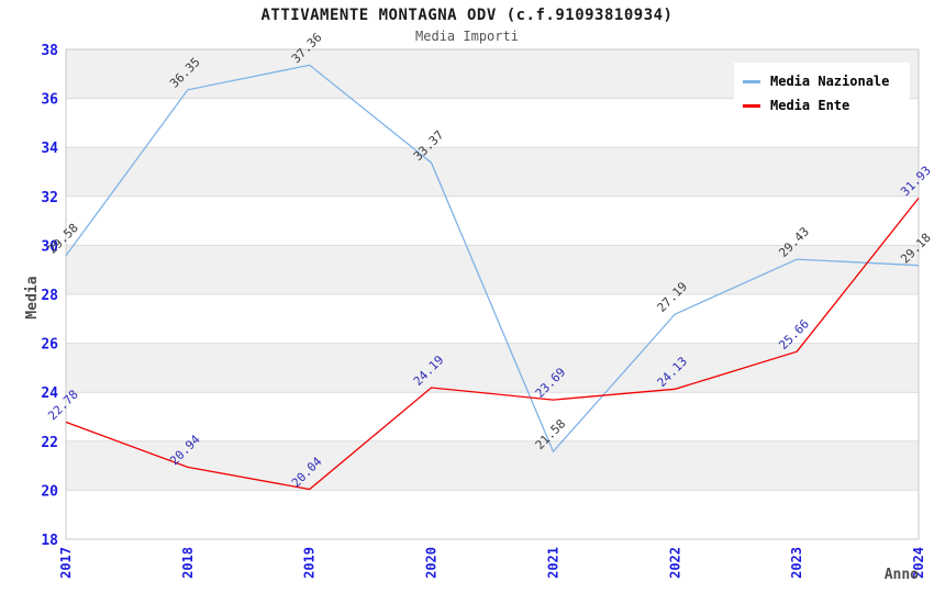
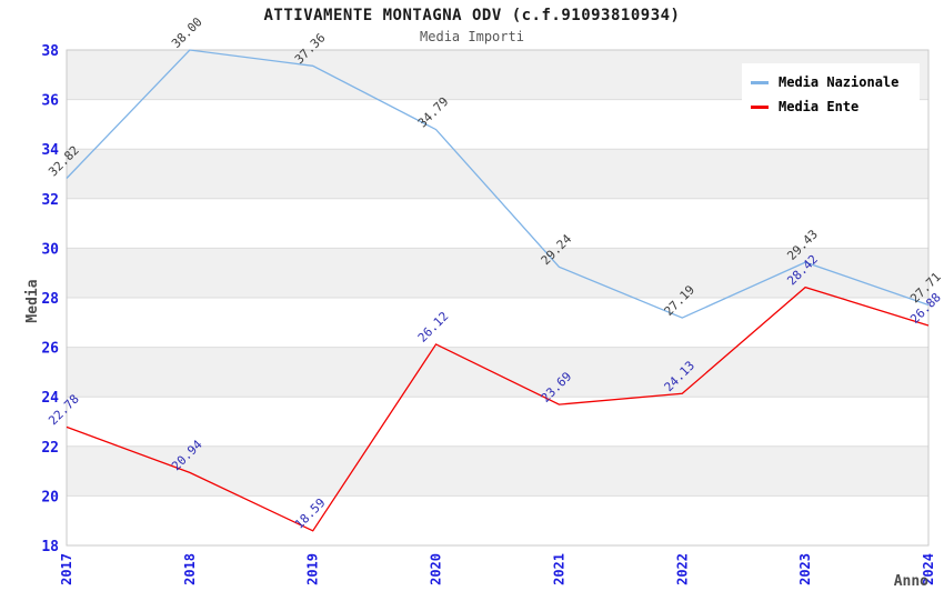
Media Nazionale/2017: 29.58 -> 32.82
Media Nazionale/2018: 36.35 -> 38.00
Media Ente/2019: 20.04 -> 18.59
Media Nazionale/2020: 33.37 -> 34.79
Media Ente/2020: 24.19 -> 26.12
Media Nazionale/2021: 21.58 -> 29.24
Media Ente/2023: 25.66 -> 28.42
Media Nazionale/2024: 29.18 -> 27.71
Media Ente/2024: 31.93 -> 26.88
